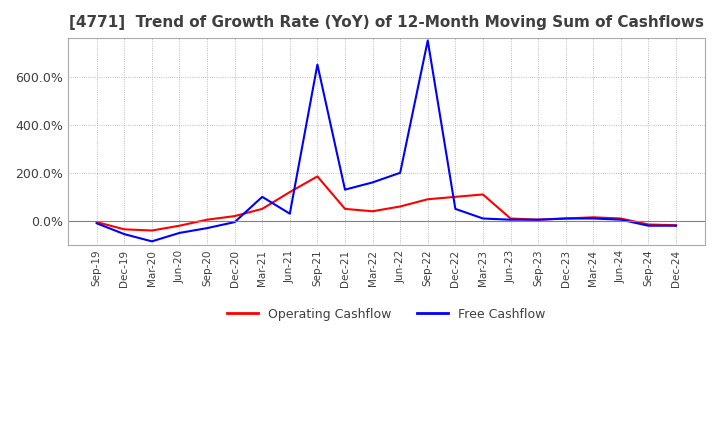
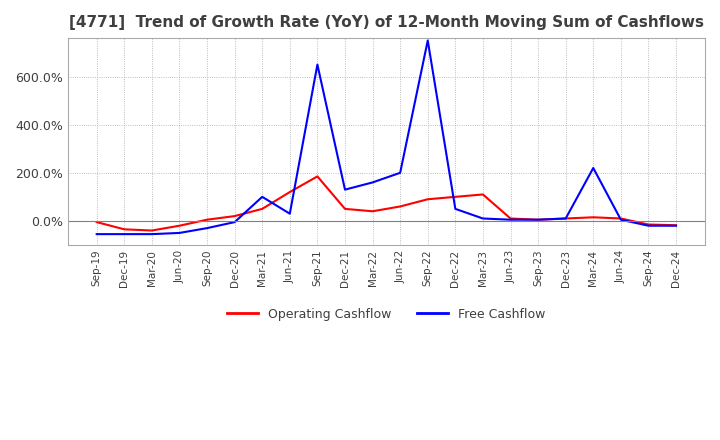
Free Cashflow/Sep-19: -10% -> -55%
Free Cashflow/Mar-20: -85% -> -55%
Free Cashflow/Mar-24: 10% -> 220%
